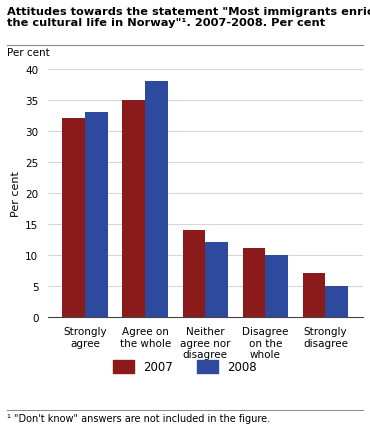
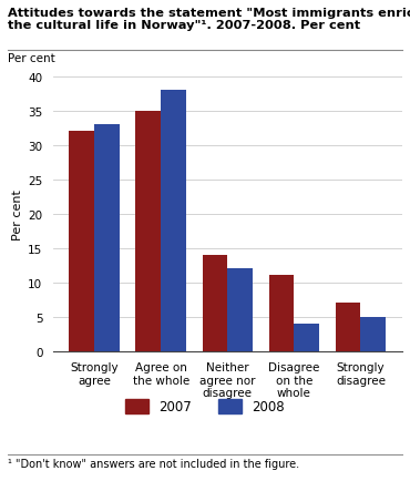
2008/Disagree on the whole: 10 -> 4
